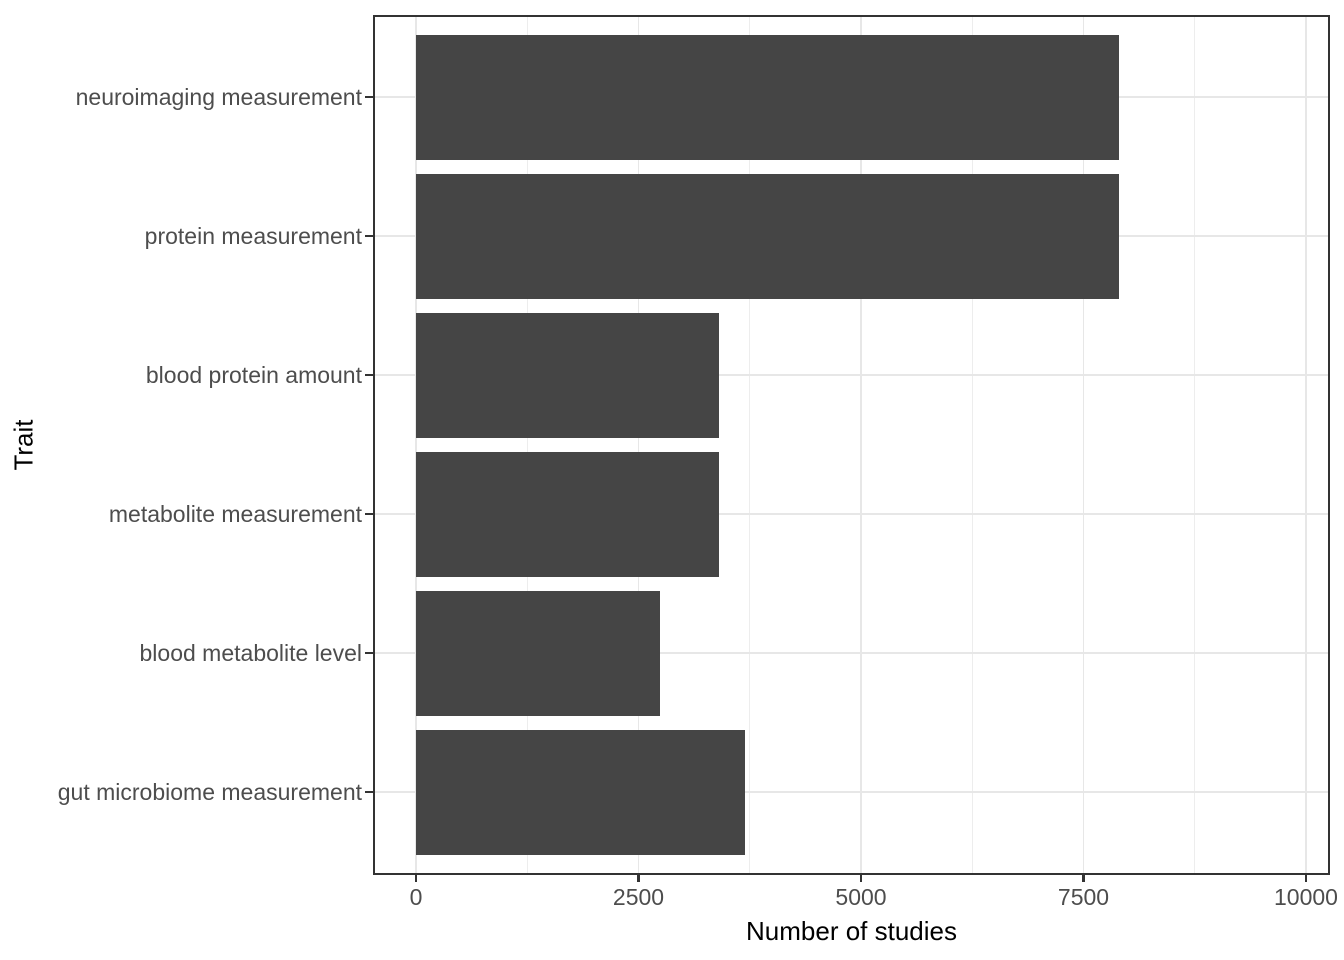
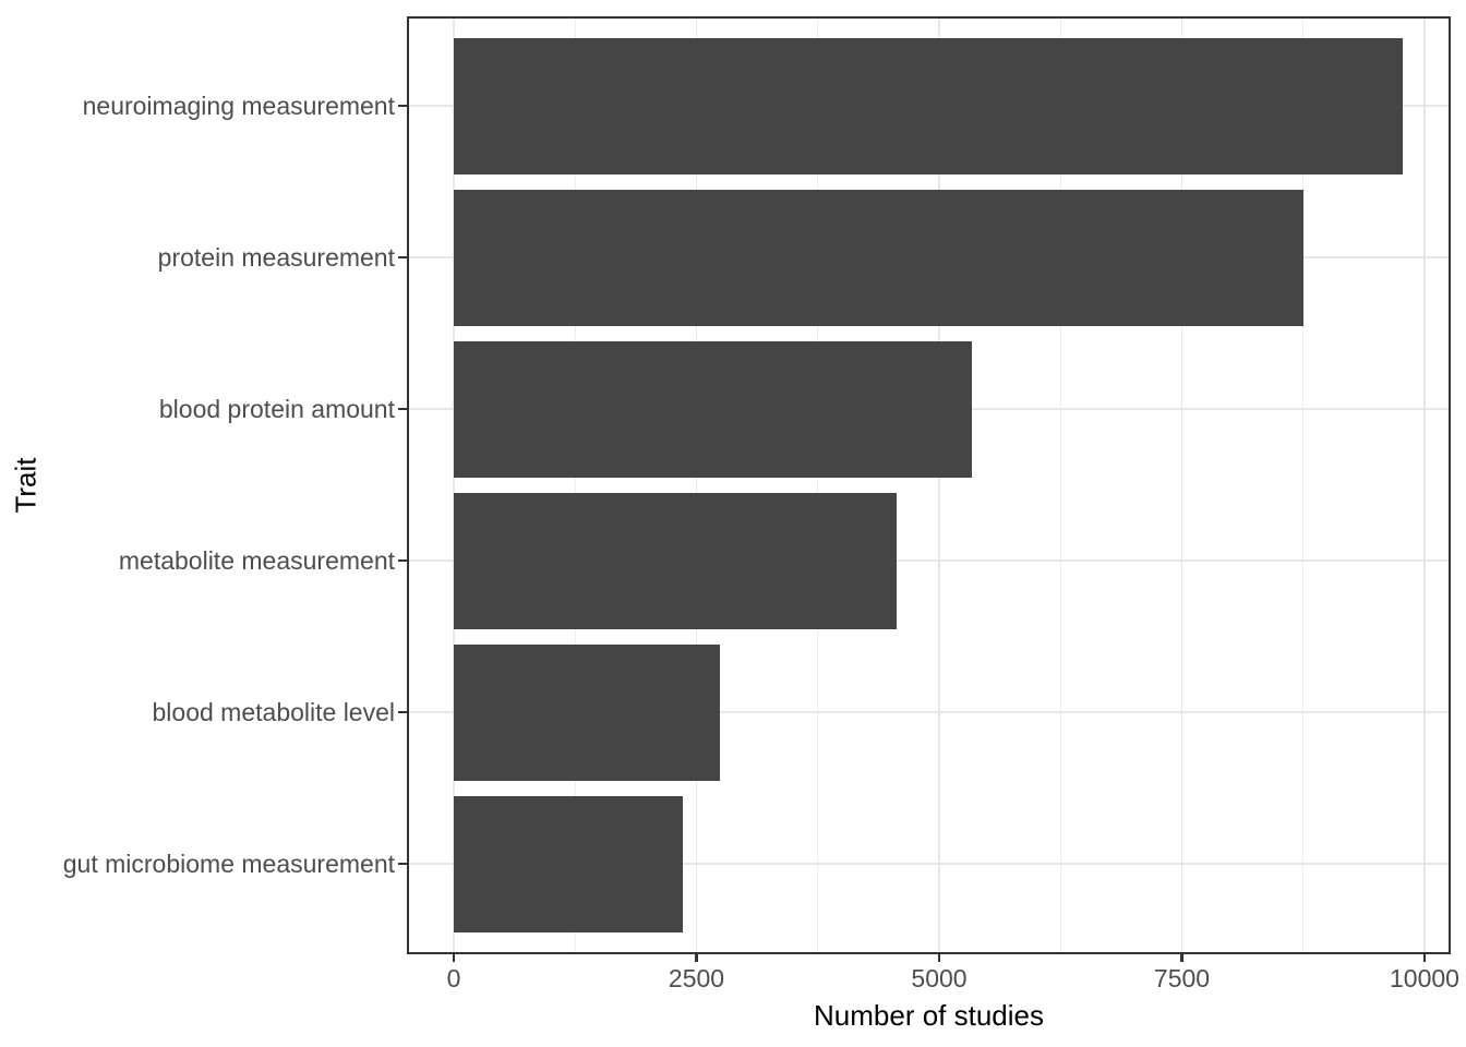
neuroimaging measurement: 7900 -> 9800
protein measurement: 7900 -> 8800
blood protein amount: 3400 -> 5300
metabolite measurement: 3400 -> 4600
gut microbiome measurement: 3700 -> 2400
